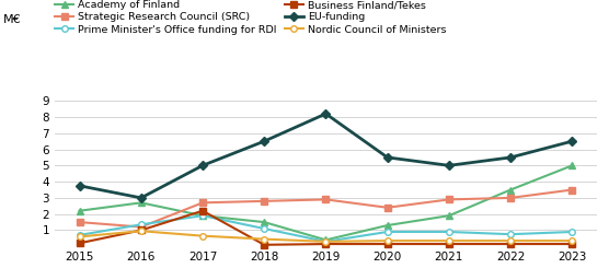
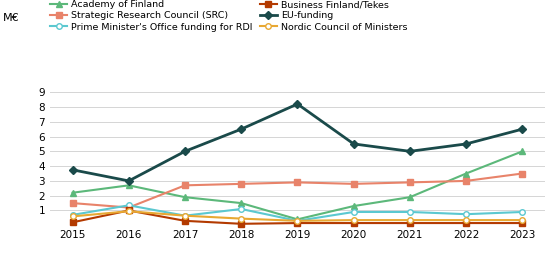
Prime Minister's Office funding for RDI/2017: 1.9 -> 0.7
Business Finland/Tekes/2017: 2.2 -> 0.3
Strategic Research Council (SRC)/2020: 2.4 -> 2.8
